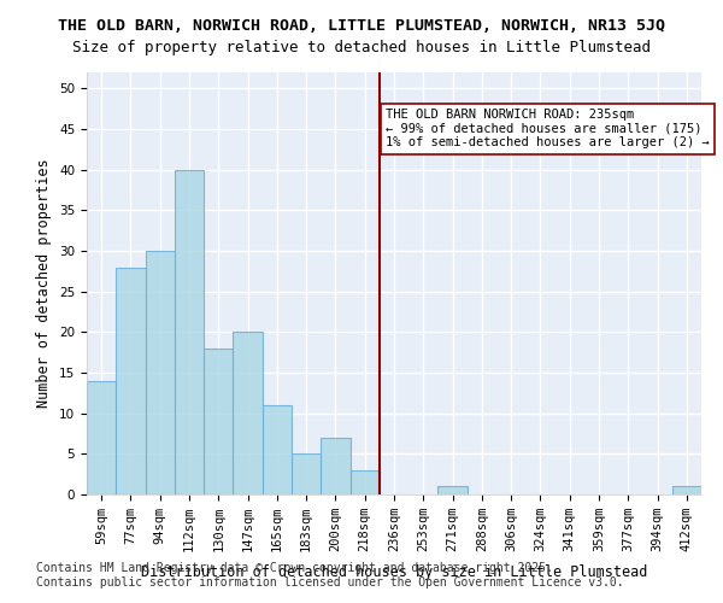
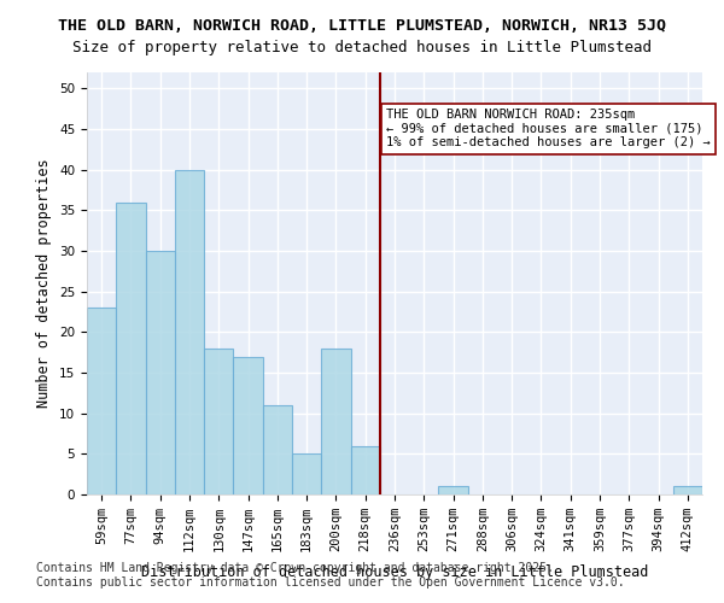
59sqm: 14 -> 23
77sqm: 28 -> 36
147sqm: 20 -> 17
200sqm: 7 -> 18
218sqm: 3 -> 6
